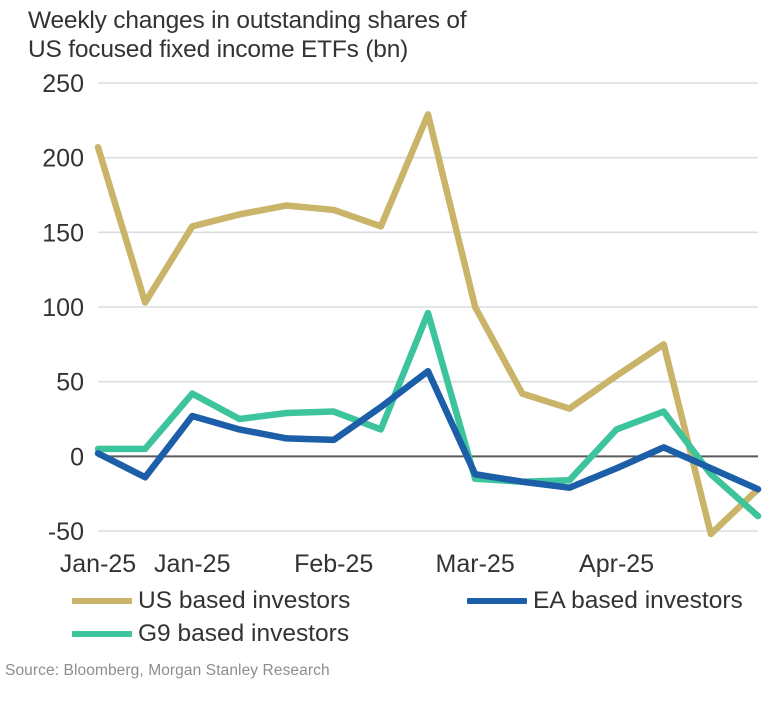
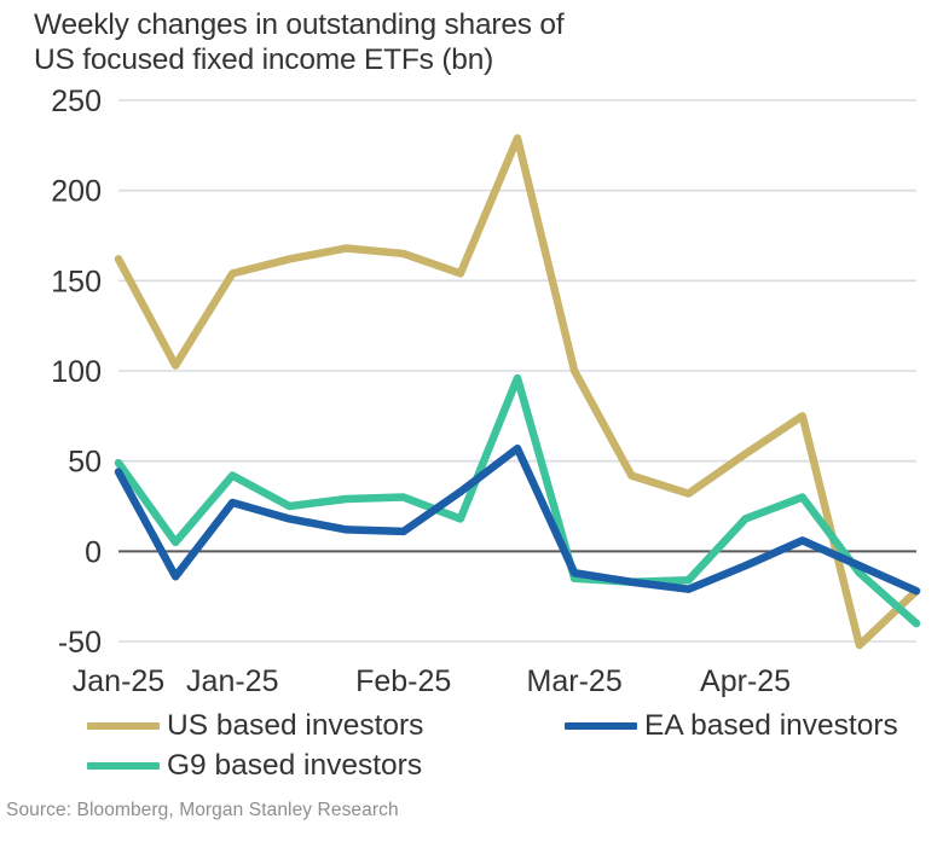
US based investors/0: 207 -> 162
EA based investors/0: 2 -> 44
G9 based investors/0: 5 -> 49
